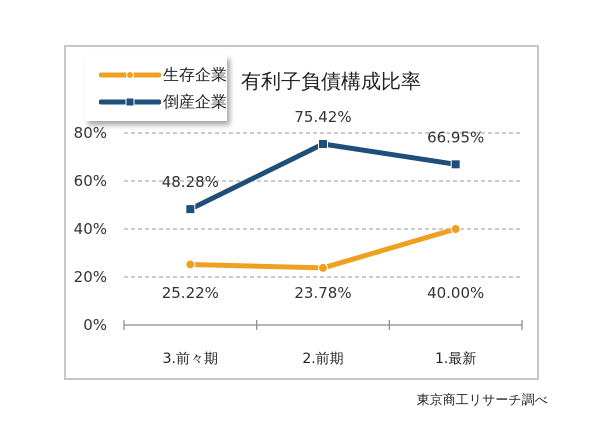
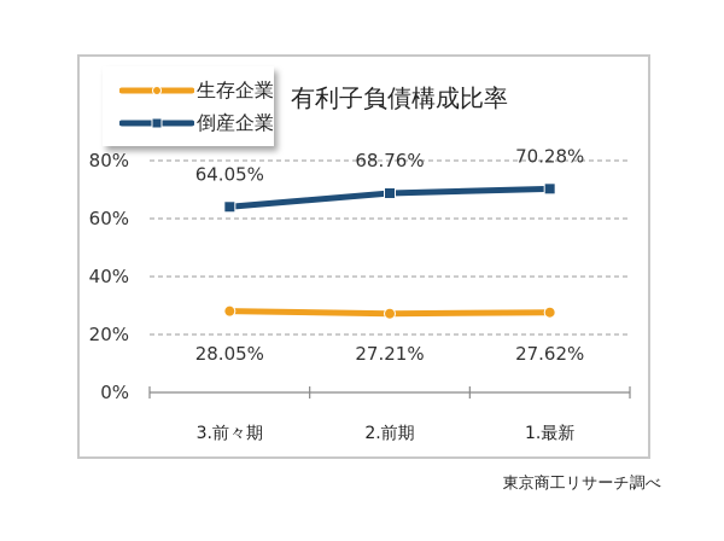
生存企業/3.前々期: 25.22% -> 28.05%
倒産企業/3.前々期: 48.28% -> 64.05%
生存企業/2.前期: 23.78% -> 27.21%
倒産企業/2.前期: 75.42% -> 68.76%
生存企業/1.最新: 40.00% -> 27.62%
倒産企業/1.最新: 66.95% -> 70.28%
